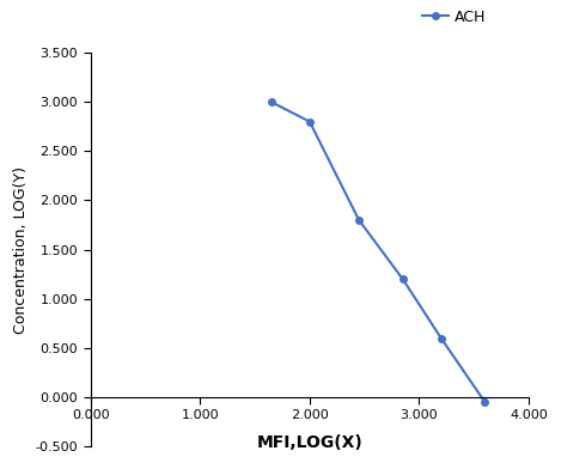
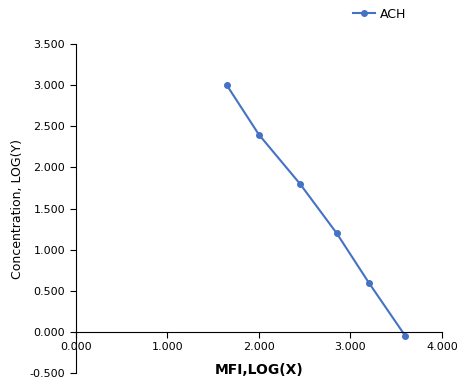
2.000: 2.80 -> 2.40
